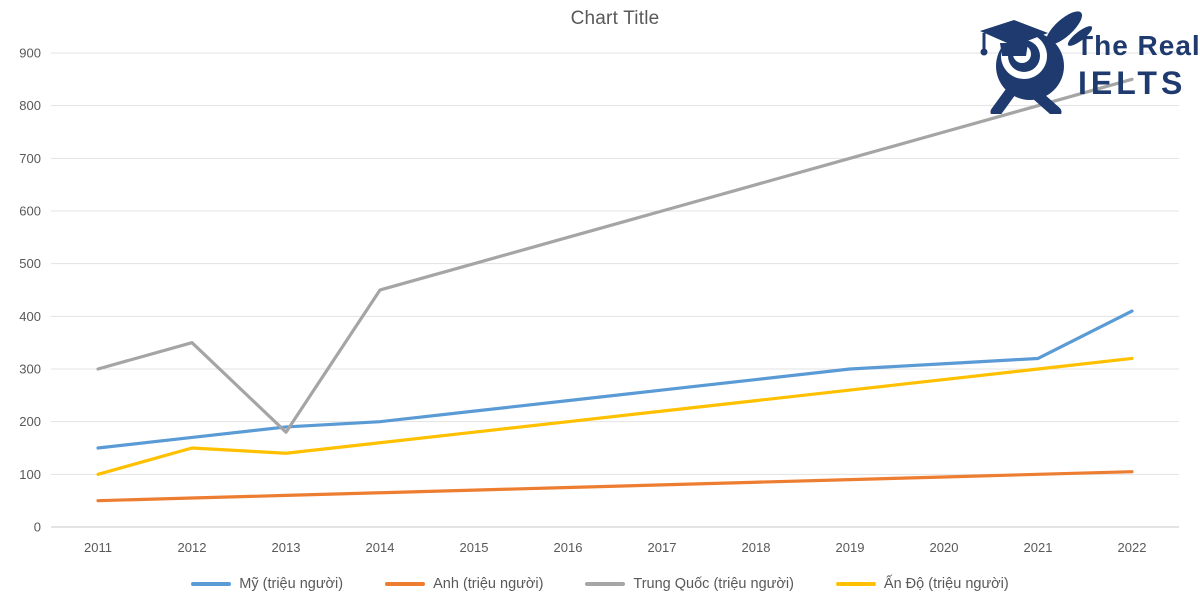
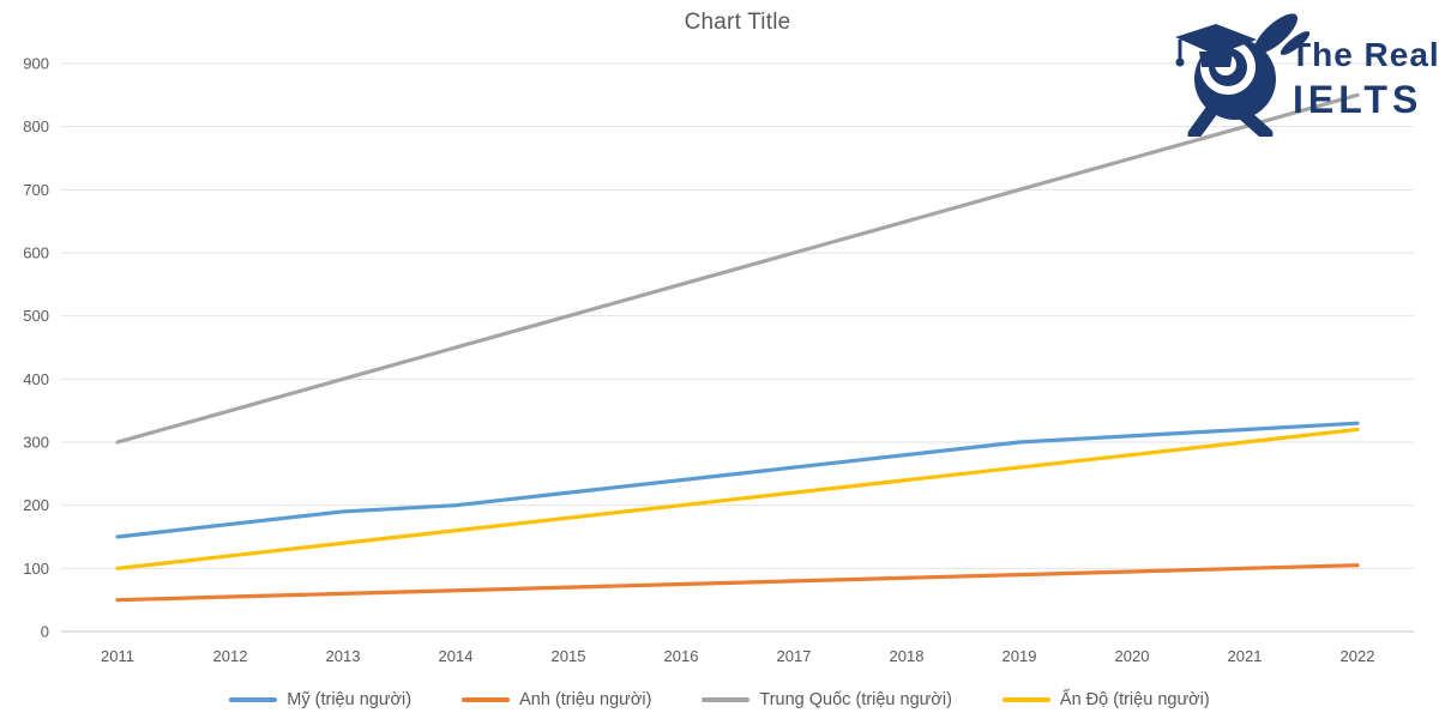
Ấn Độ (triệu người)/2012: 150 -> 120
Trung Quốc (triệu người)/2013: 180 -> 400
Mỹ (triệu người)/2022: 410 -> 330
